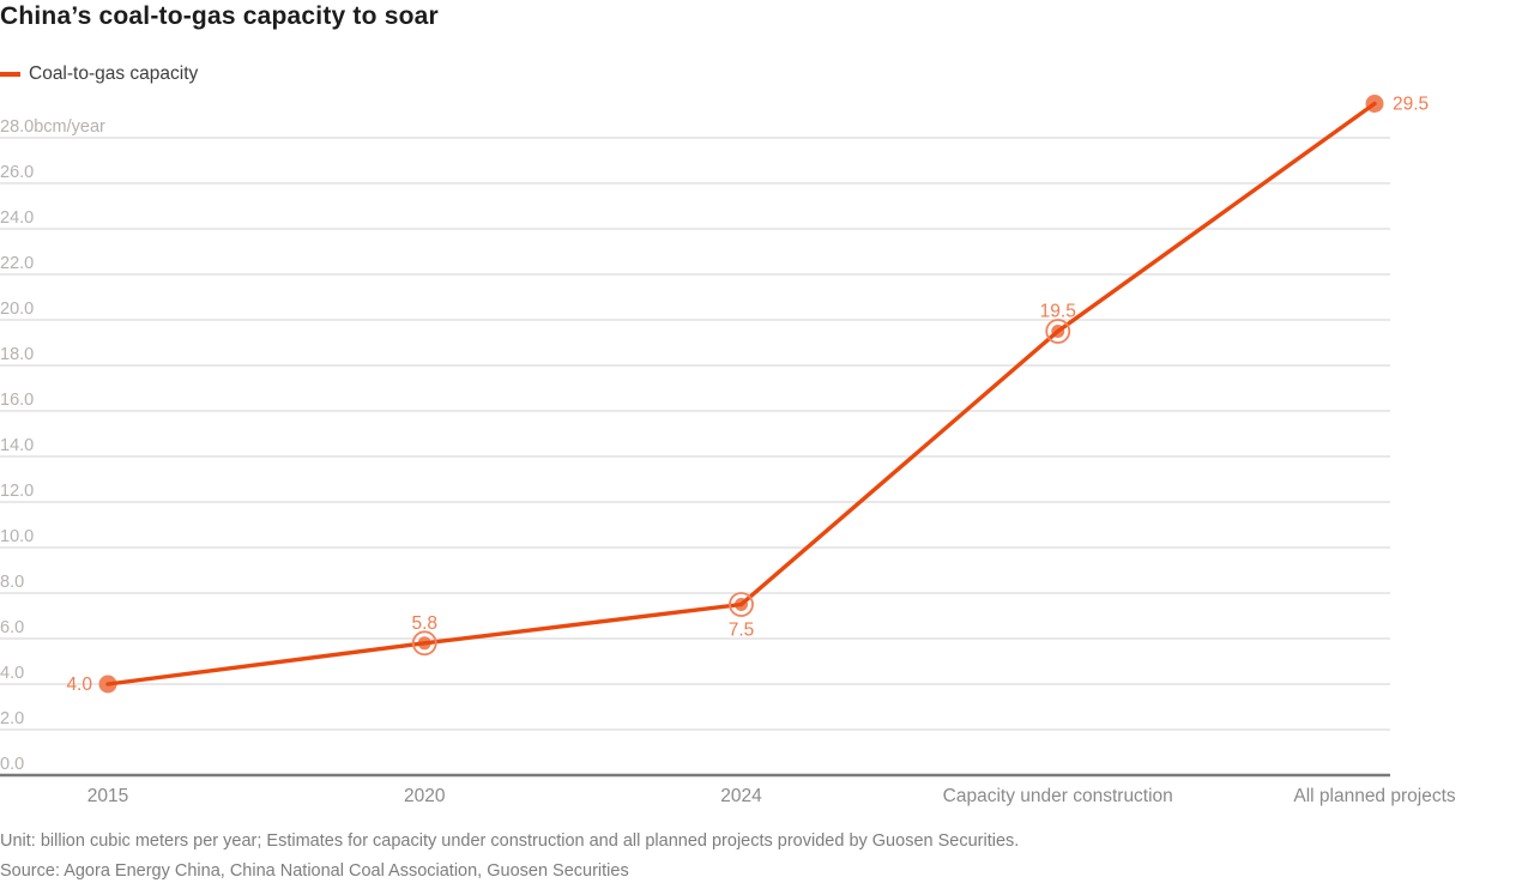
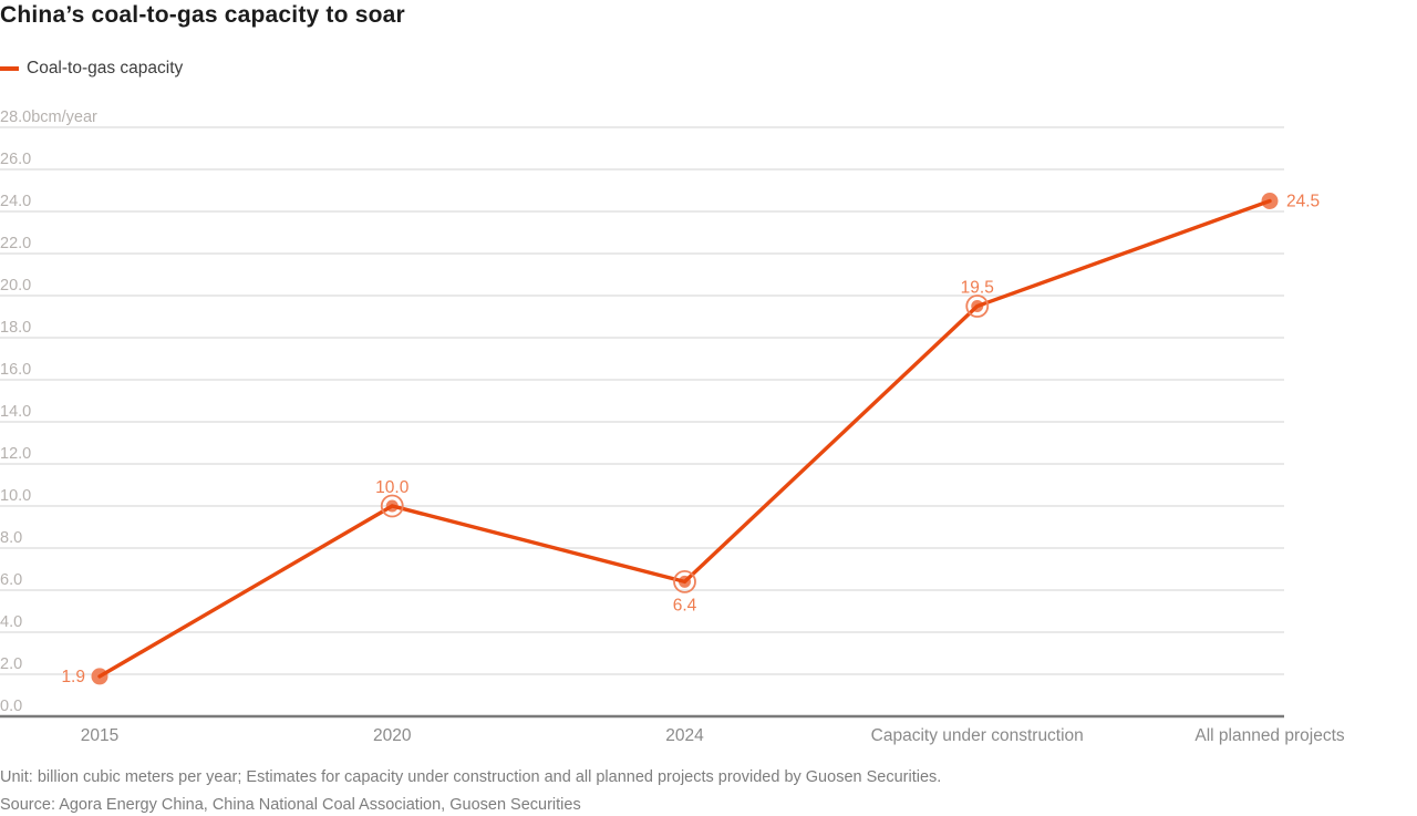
2015: 4.0 -> 1.9
2020: 5.8 -> 10.0
2024: 7.5 -> 6.4
All planned projects: 29.5 -> 24.5
